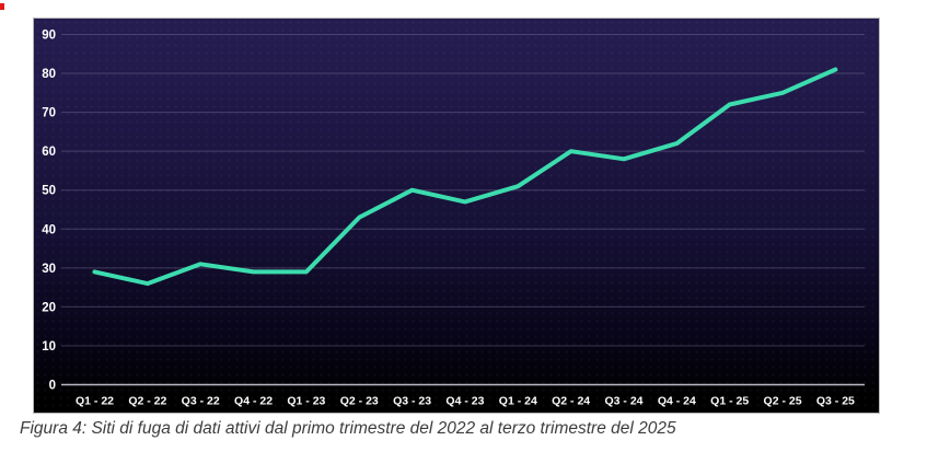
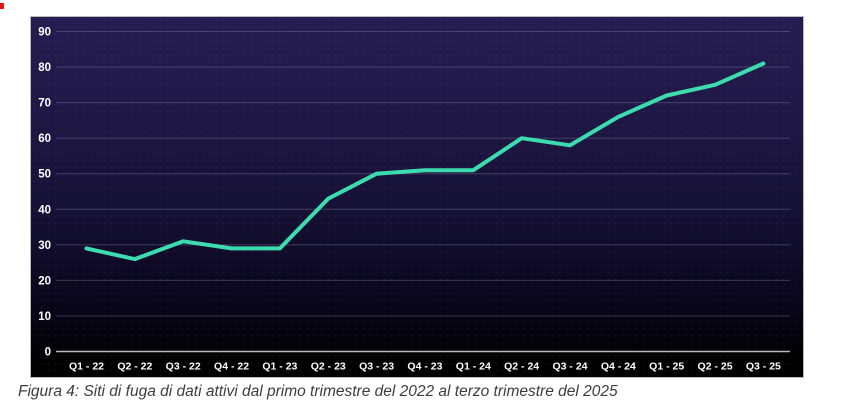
Q4 - 23: 47 -> 51
Q4 - 24: 62 -> 66
